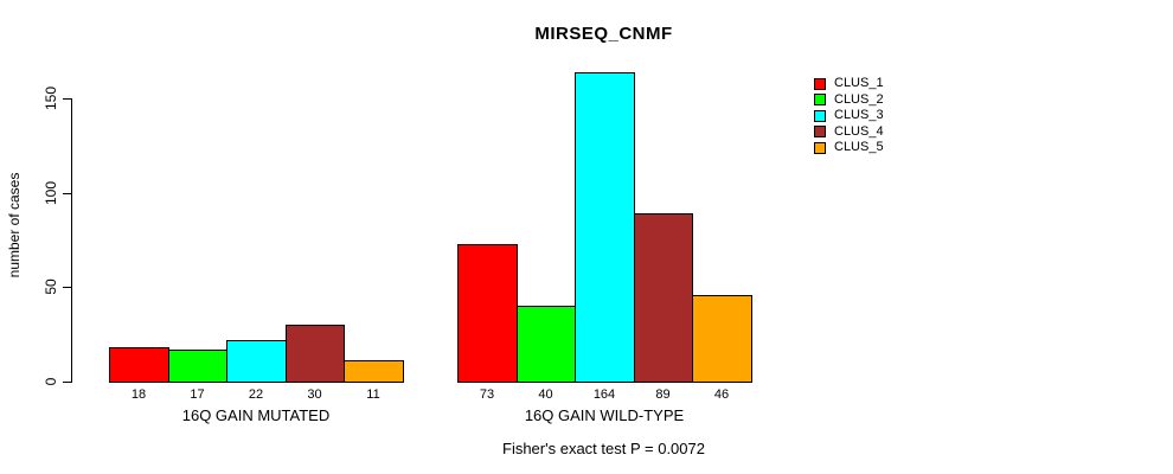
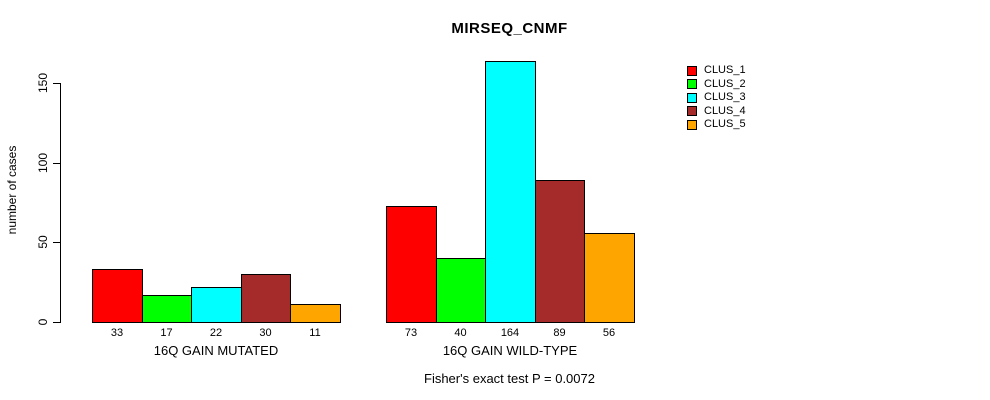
CLUS_1/16Q GAIN MUTATED: 18 -> 33
CLUS_5/16Q GAIN WILD-TYPE: 46 -> 56
